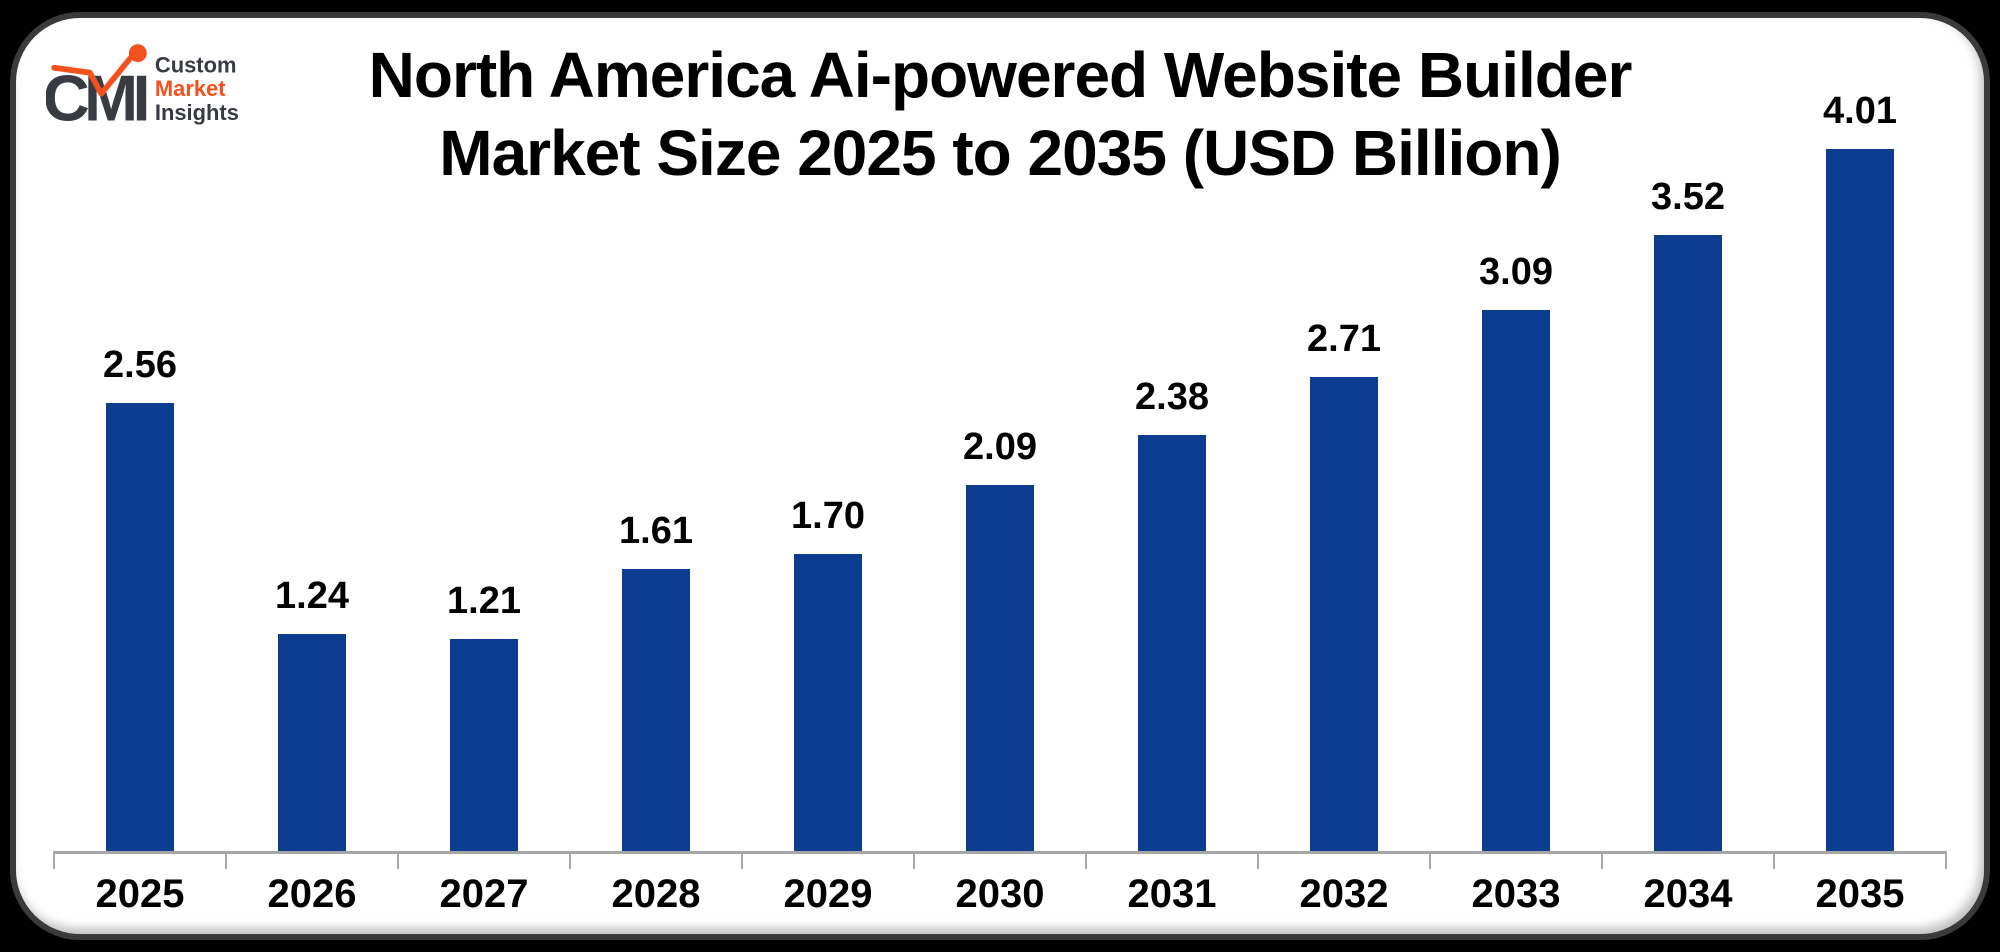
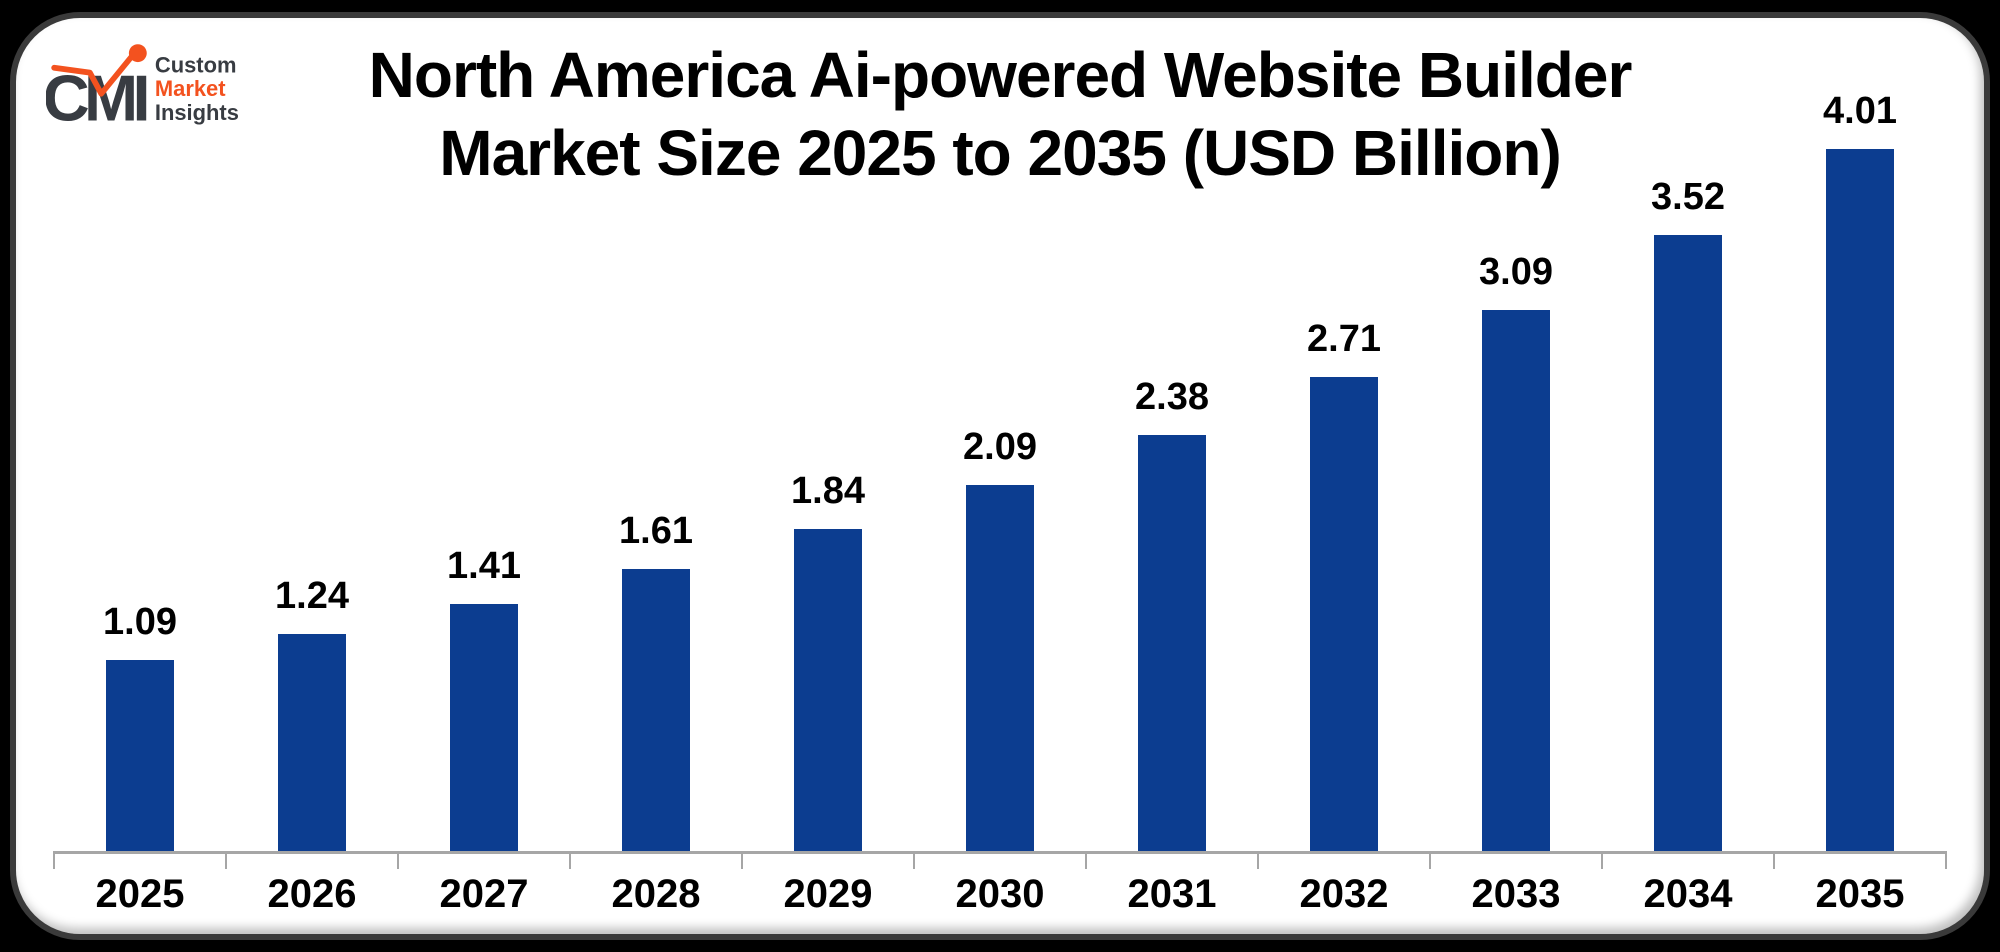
2025: 2.56 -> 1.09
2027: 1.21 -> 1.41
2029: 1.70 -> 1.84
